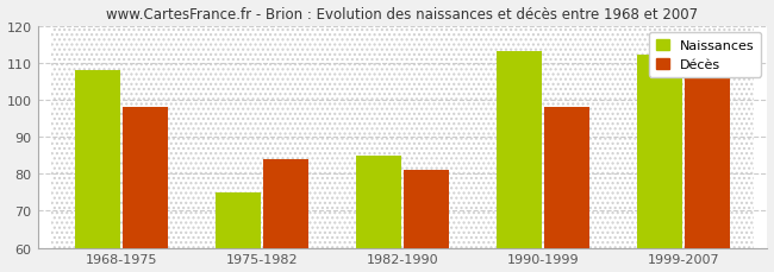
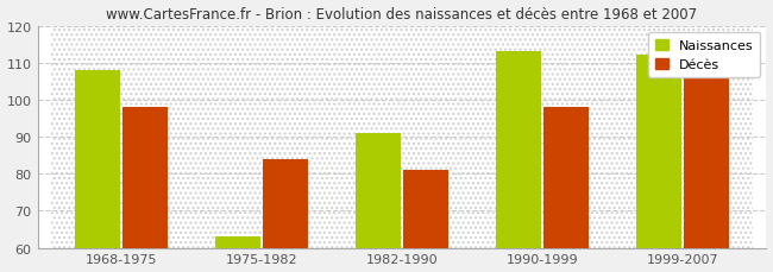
Naissances/1975-1982: 75 -> 63
Naissances/1982-1990: 85 -> 91
